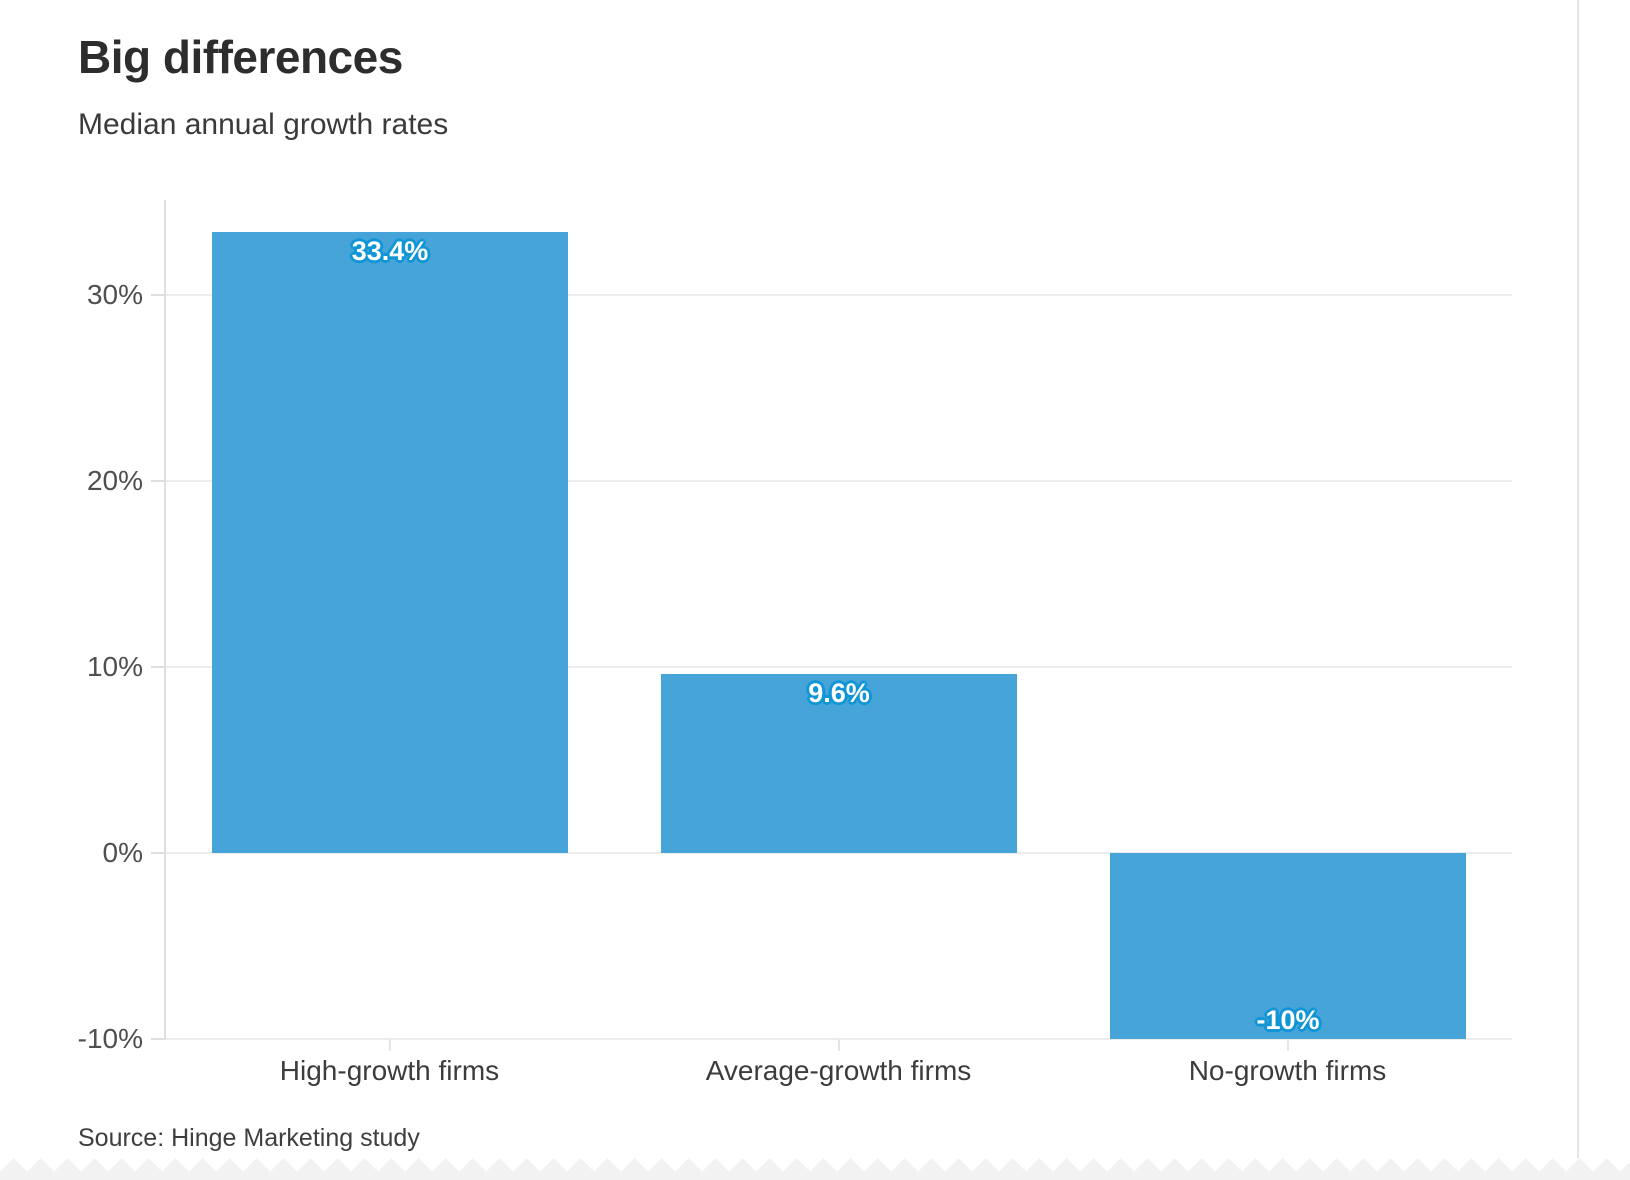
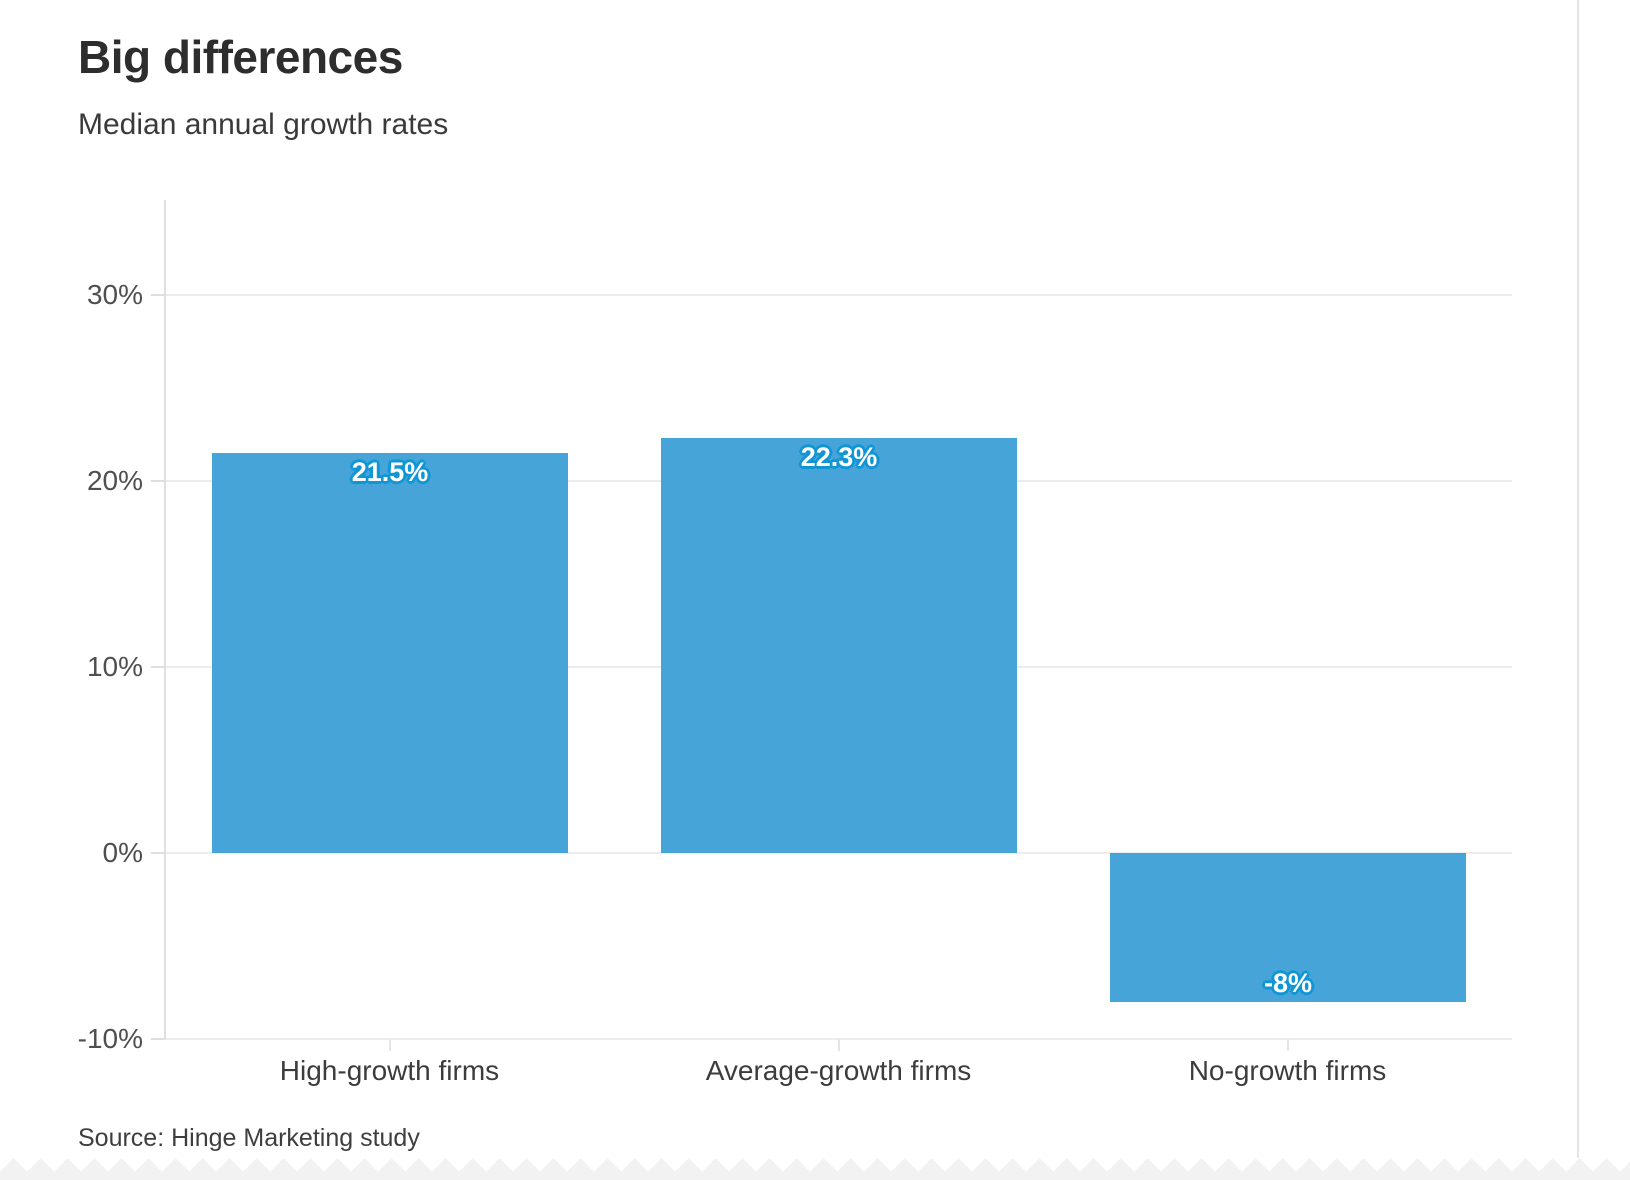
High-growth firms: 33.4% -> 21.5%
Average-growth firms: 9.6% -> 22.3%
No-growth firms: -10% -> -8%
